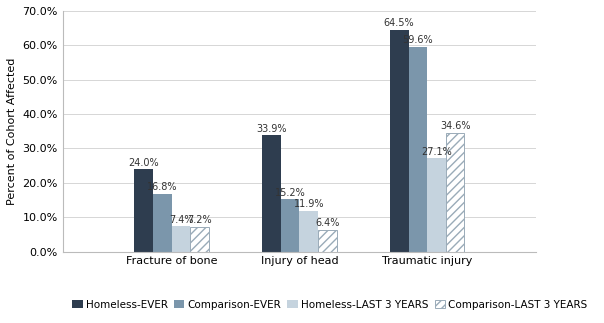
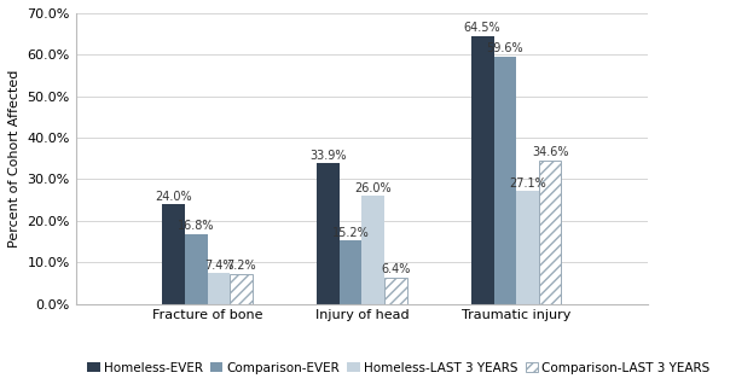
Homeless-LAST 3 YEARS/Injury of head: 11.9% -> 26.0%
